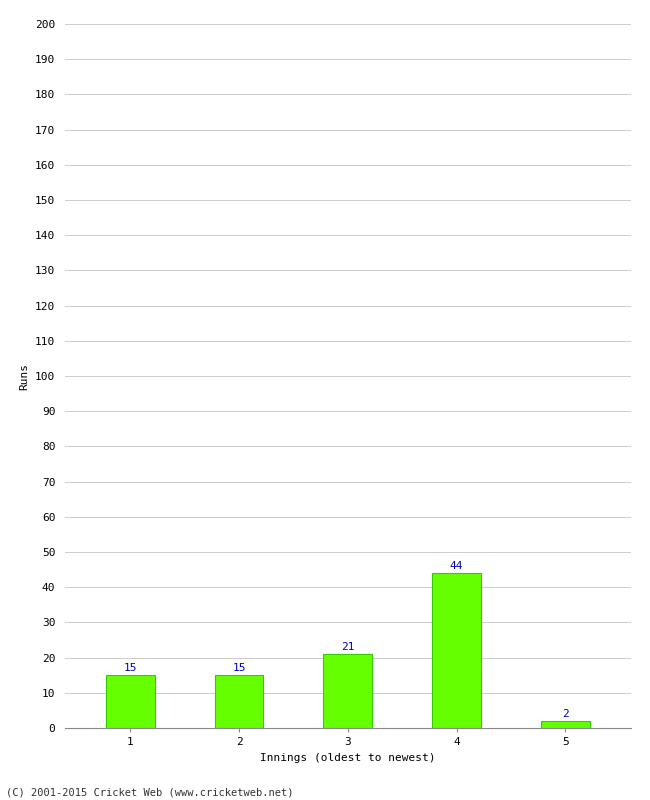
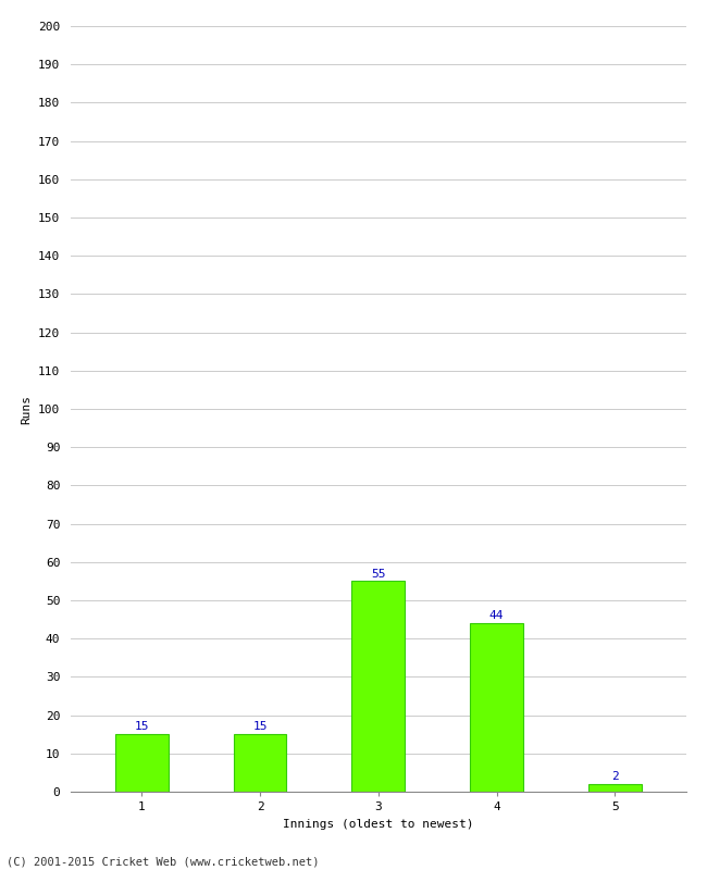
3: 21 -> 55
